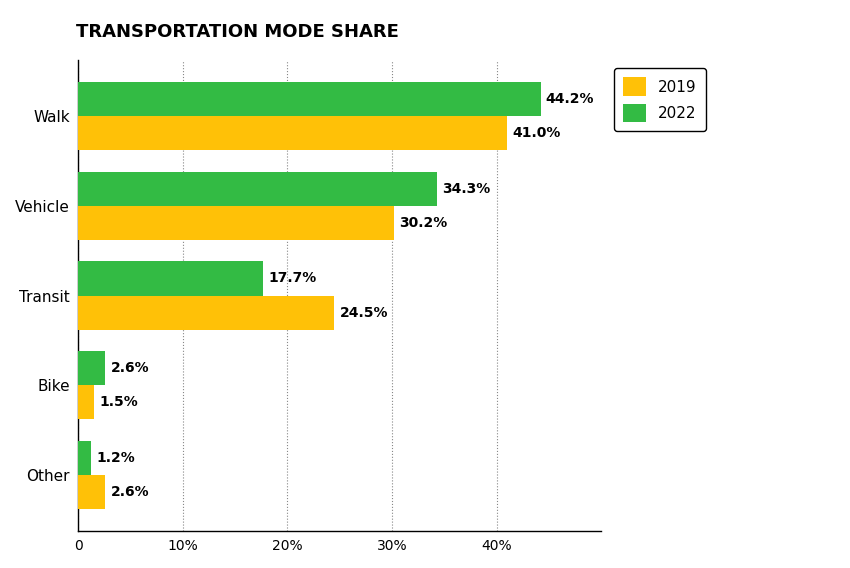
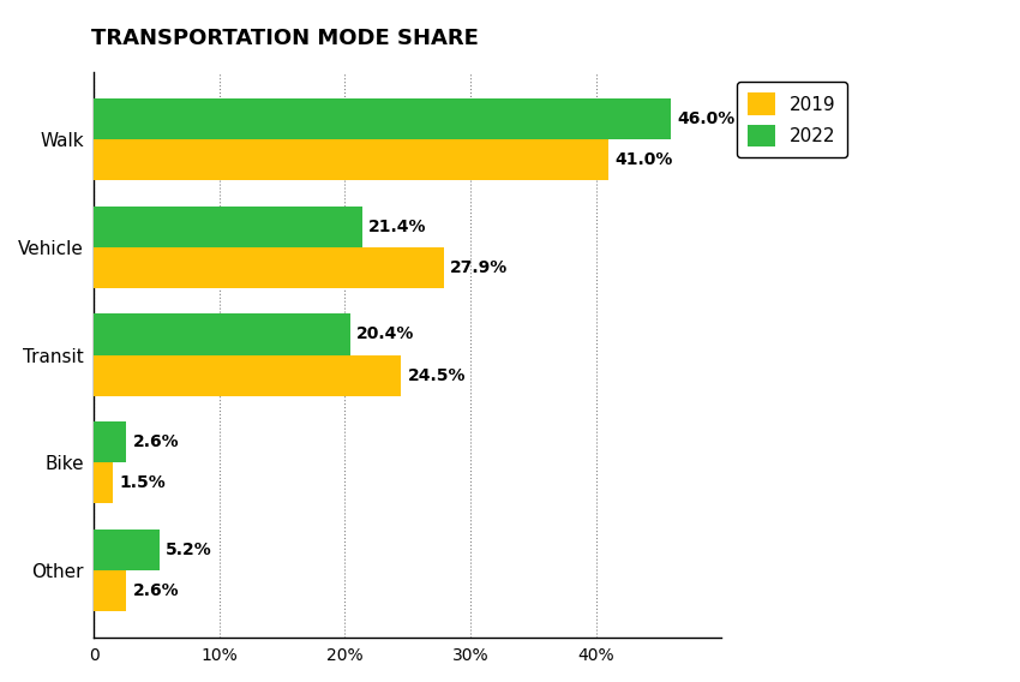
2022/Walk: 44.2% -> 46.0%
2022/Vehicle: 34.3% -> 21.4%
2019/Vehicle: 30.2% -> 27.9%
2022/Transit: 17.7% -> 20.4%
2022/Other: 1.2% -> 5.2%
